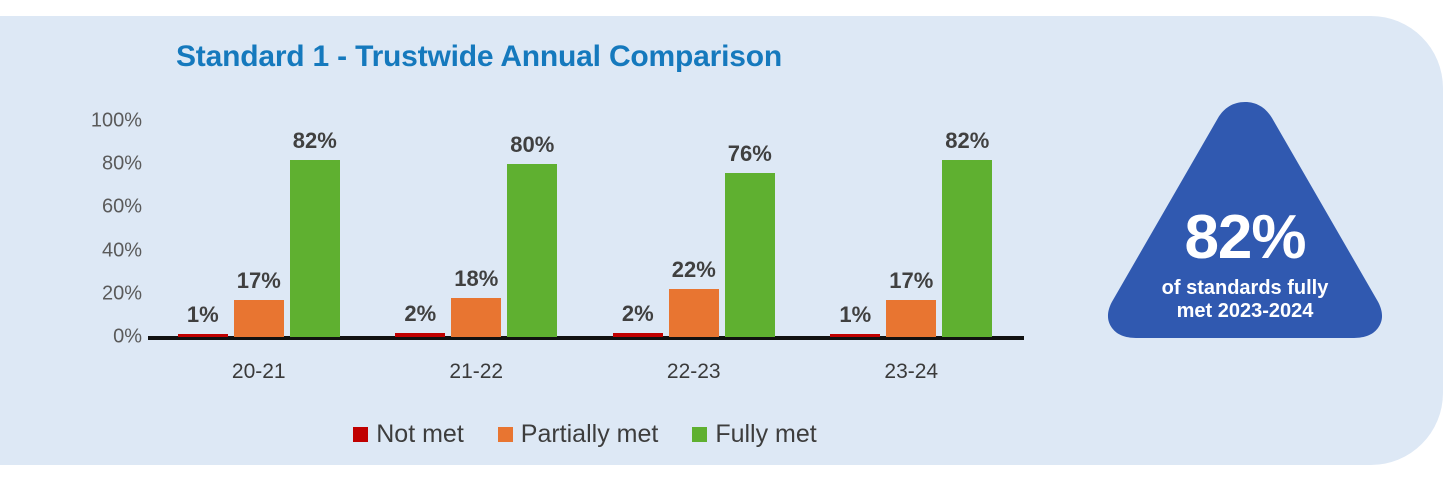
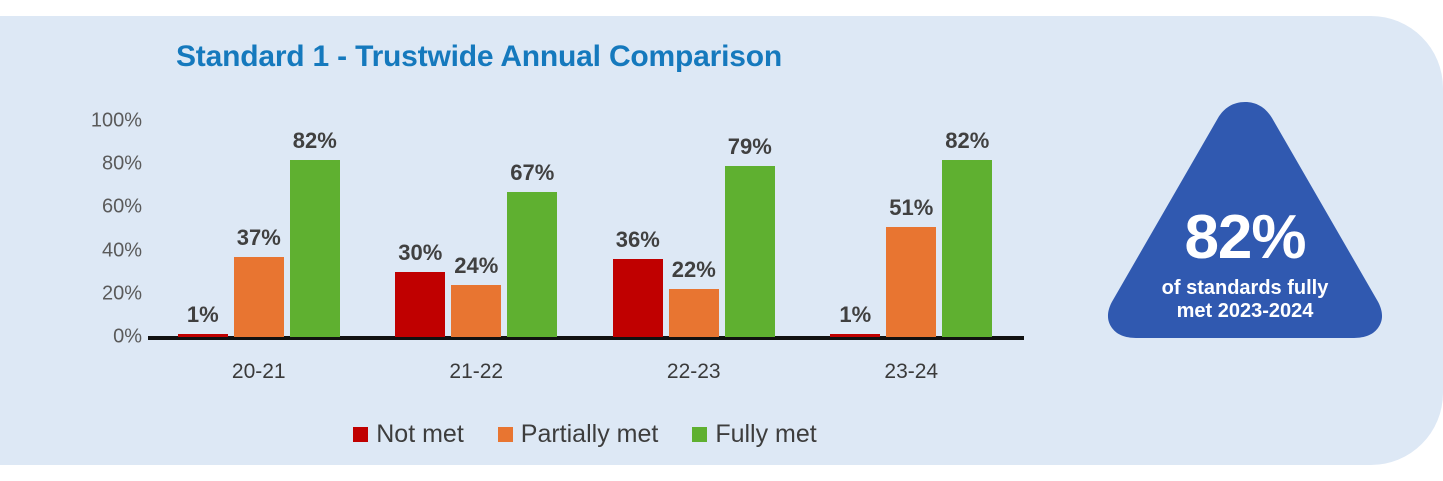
Partially met/20-21: 17% -> 37%
Not met/21-22: 2% -> 30%
Partially met/21-22: 18% -> 24%
Fully met/21-22: 80% -> 67%
Not met/22-23: 2% -> 36%
Fully met/22-23: 76% -> 79%
Partially met/23-24: 17% -> 51%
